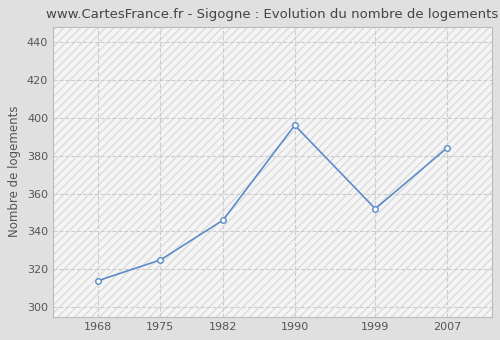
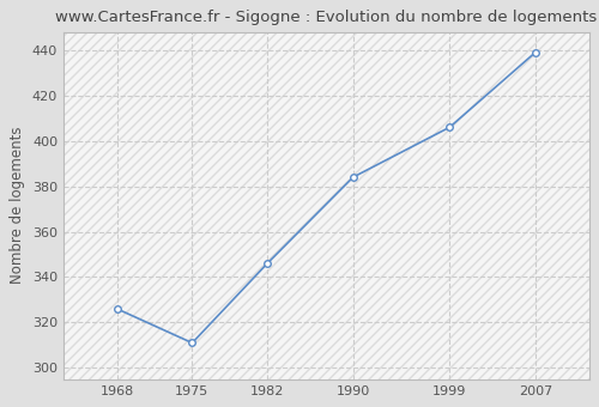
1968: 314 -> 326
1975: 325 -> 311
1990: 396 -> 384
1999: 352 -> 406
2007: 384 -> 439
